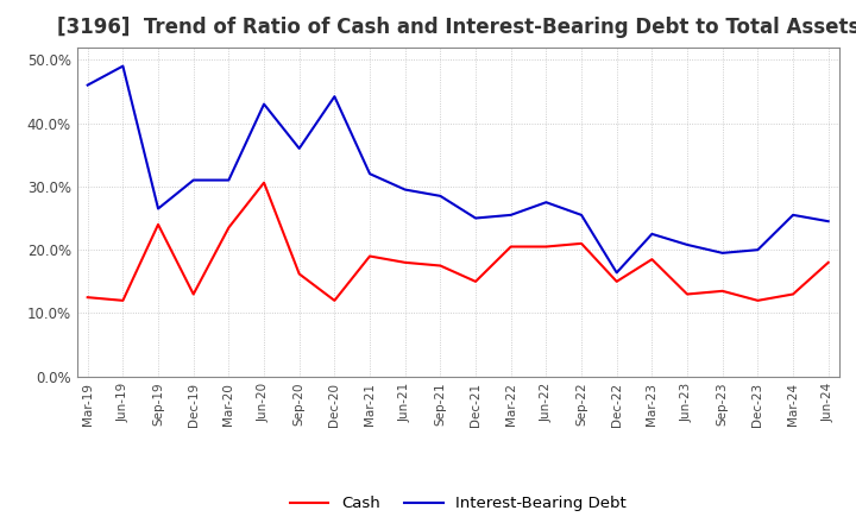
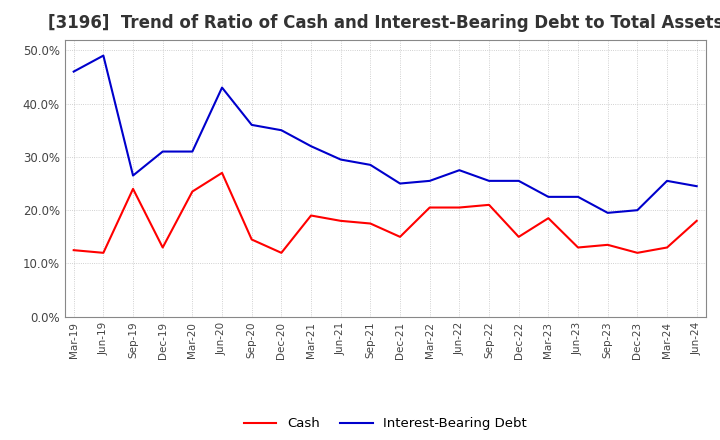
Cash/Jun-20: 30.6% -> 27.0%
Cash/Sep-20: 16.2% -> 14.5%
Interest-Bearing Debt/Dec-20: 44.2% -> 35.0%
Interest-Bearing Debt/Dec-22: 16.4% -> 25.5%
Interest-Bearing Debt/Jun-23: 20.8% -> 22.5%
